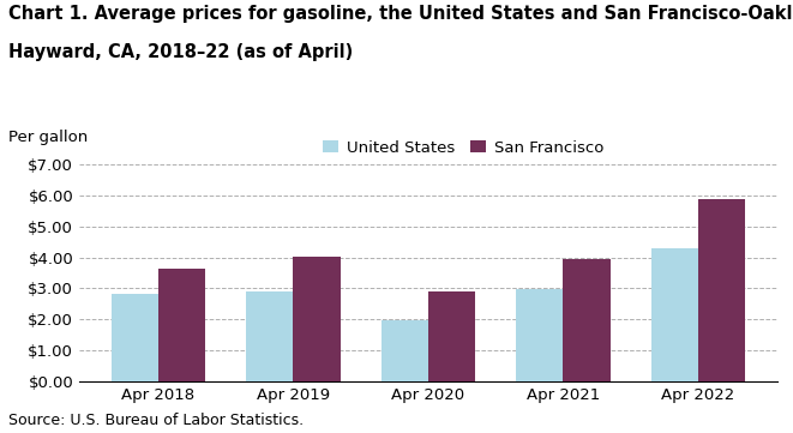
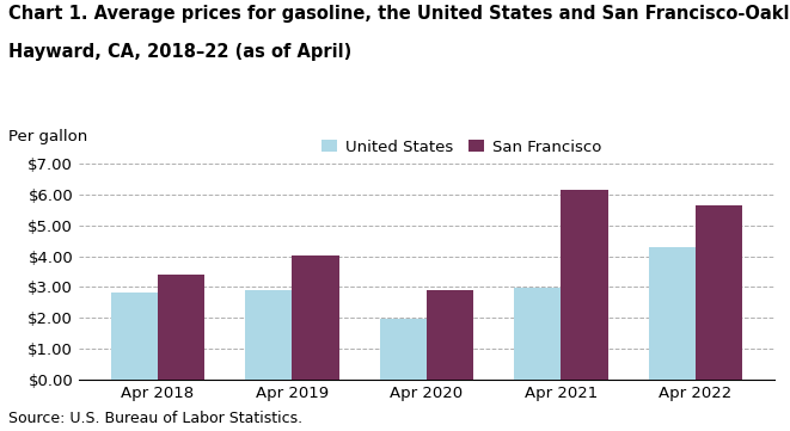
San Francisco/Apr 2018: $3.65 -> $3.40
San Francisco/Apr 2021: $3.96 -> $6.15
San Francisco/Apr 2022: $5.88 -> $5.65
